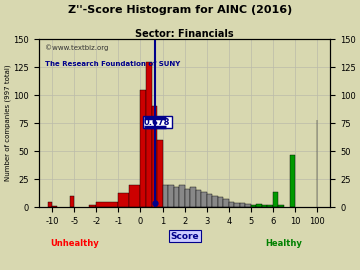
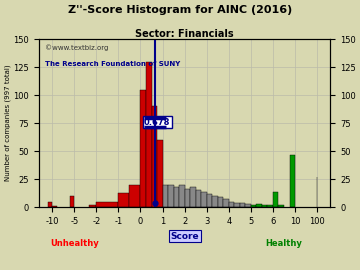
100: 78 -> 27
